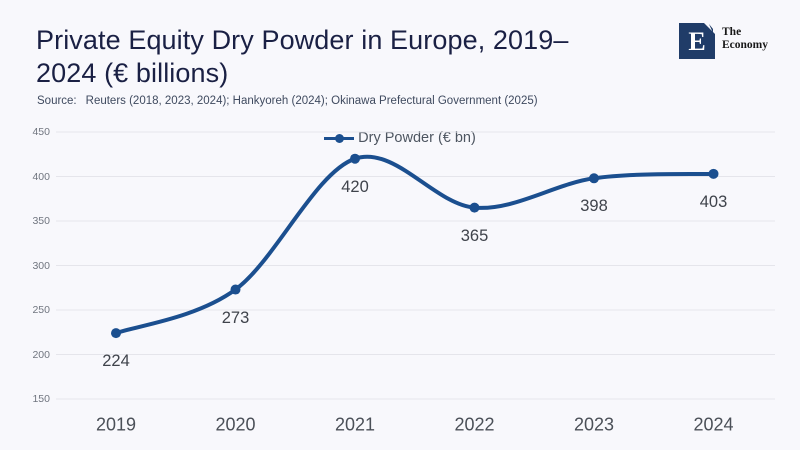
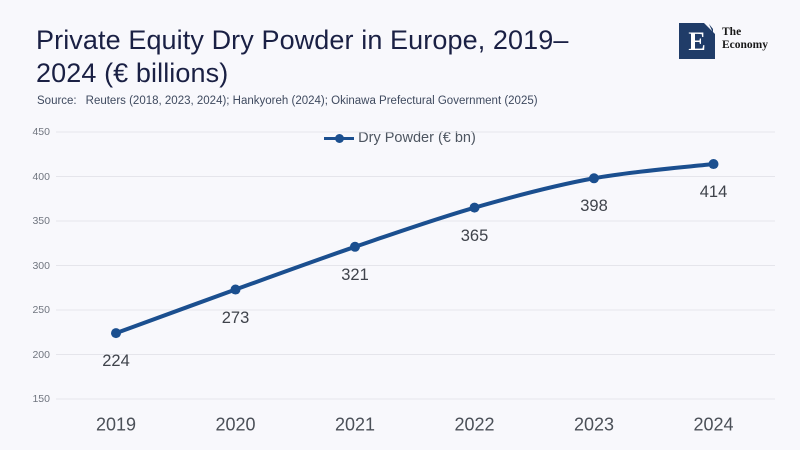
2021: 420 -> 321
2024: 403 -> 414
